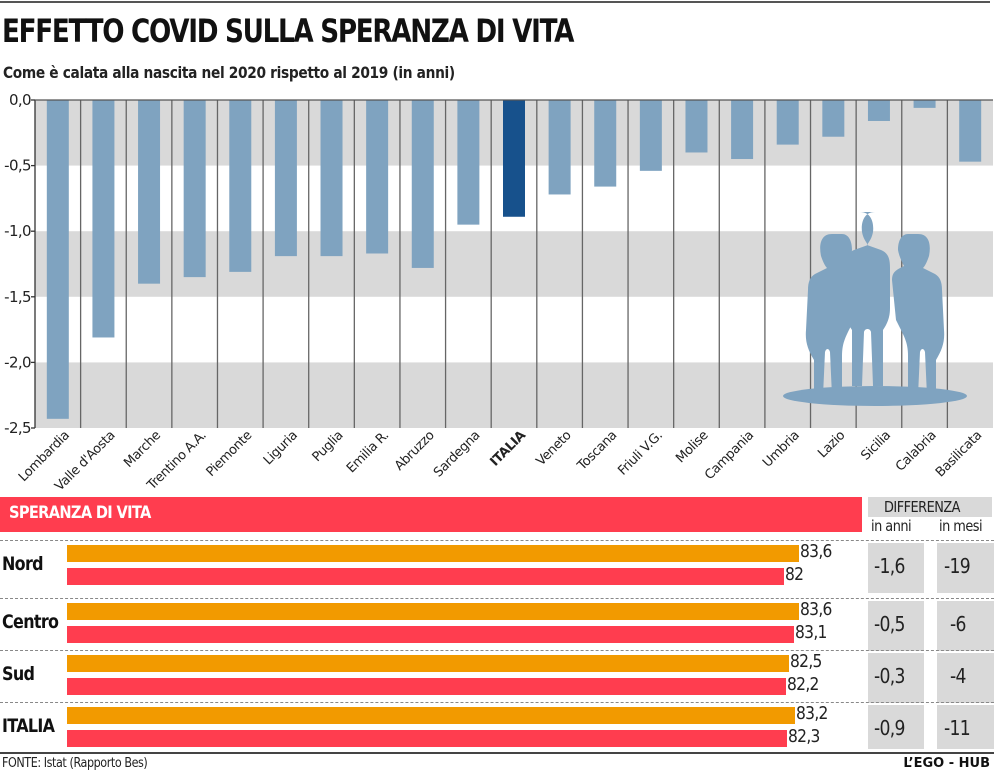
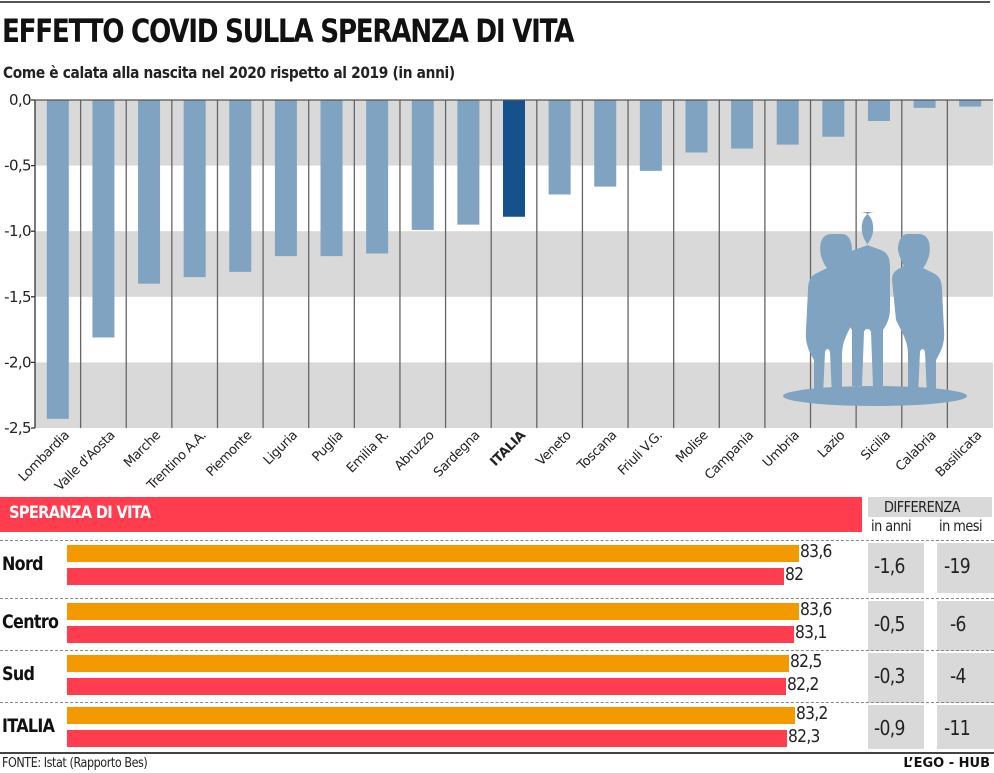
Abruzzo: -1,28 -> -0,99
Campania: -0,45 -> -0,37
Basilicata: -0,47 -> -0,05
